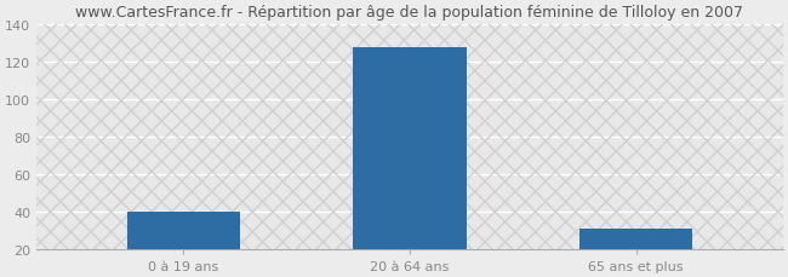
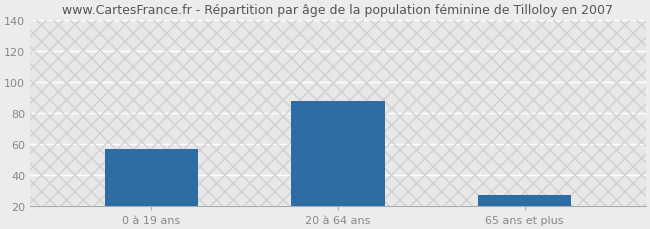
0 à 19 ans: 40 -> 57
20 à 64 ans: 128 -> 88
65 ans et plus: 31 -> 27
